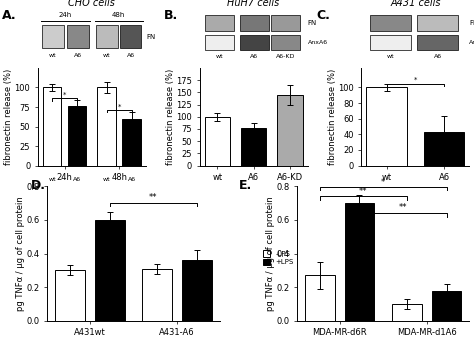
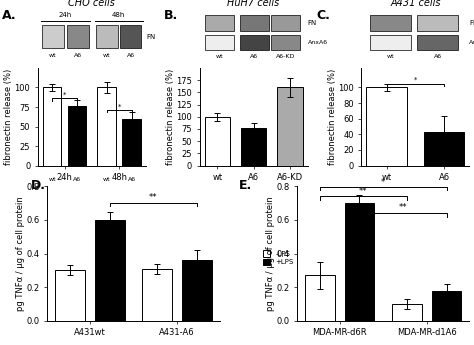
A6-KD: 145 -> 160
